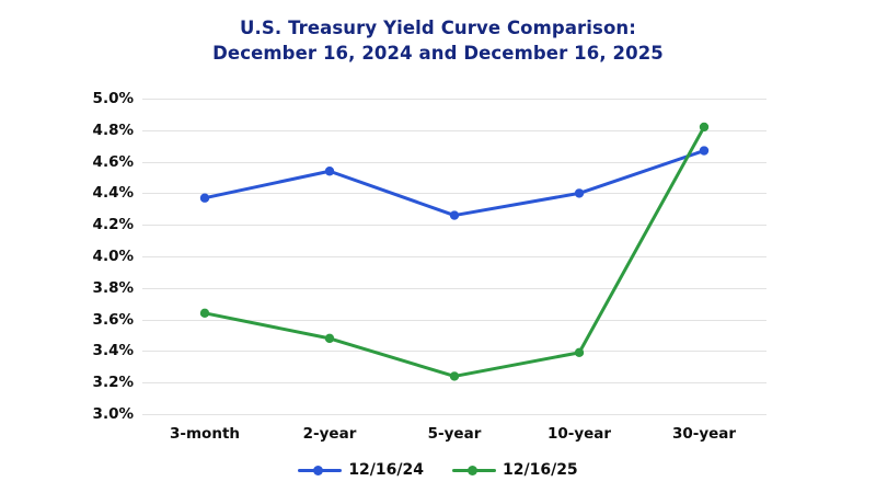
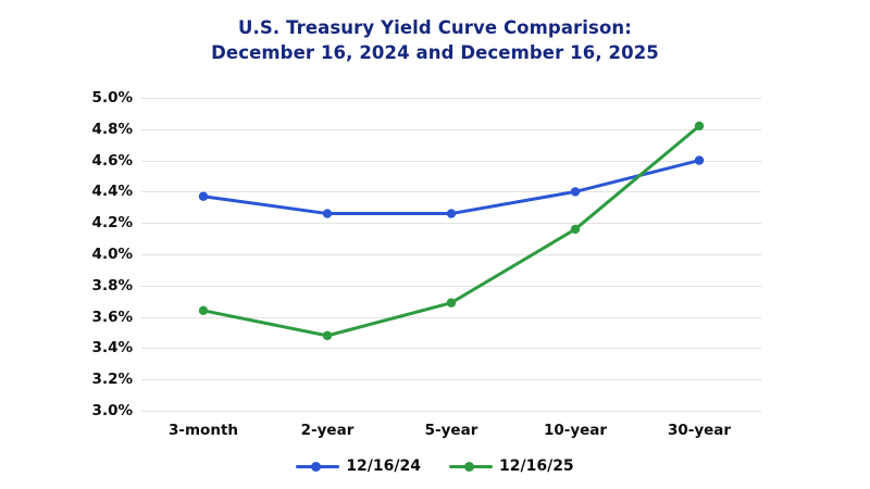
12/16/24/2-year: 4.54% -> 4.26%
12/16/25/5-year: 3.24% -> 3.69%
12/16/25/10-year: 3.39% -> 4.16%
12/16/24/30-year: 4.67% -> 4.60%
